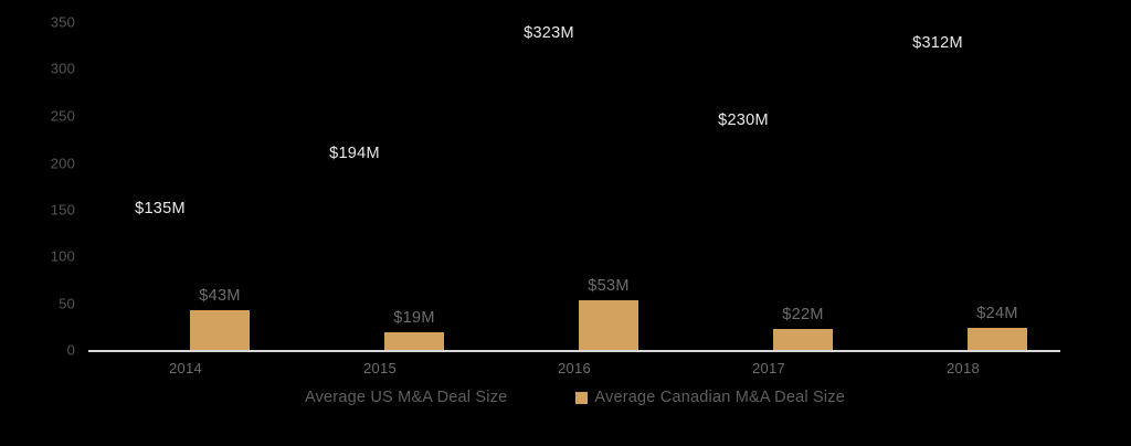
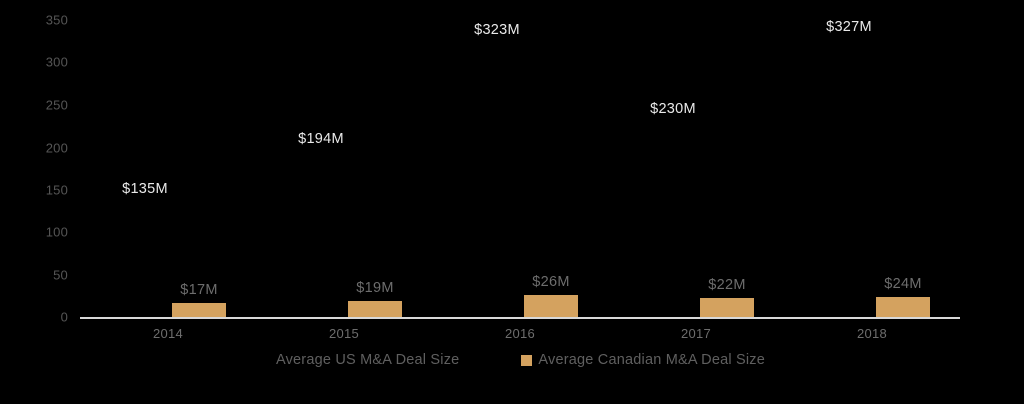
Average Canadian M&A Deal Size/2014: $43M -> $17M
Average Canadian M&A Deal Size/2016: $53M -> $26M
Average US M&A Deal Size/2018: $312M -> $327M
